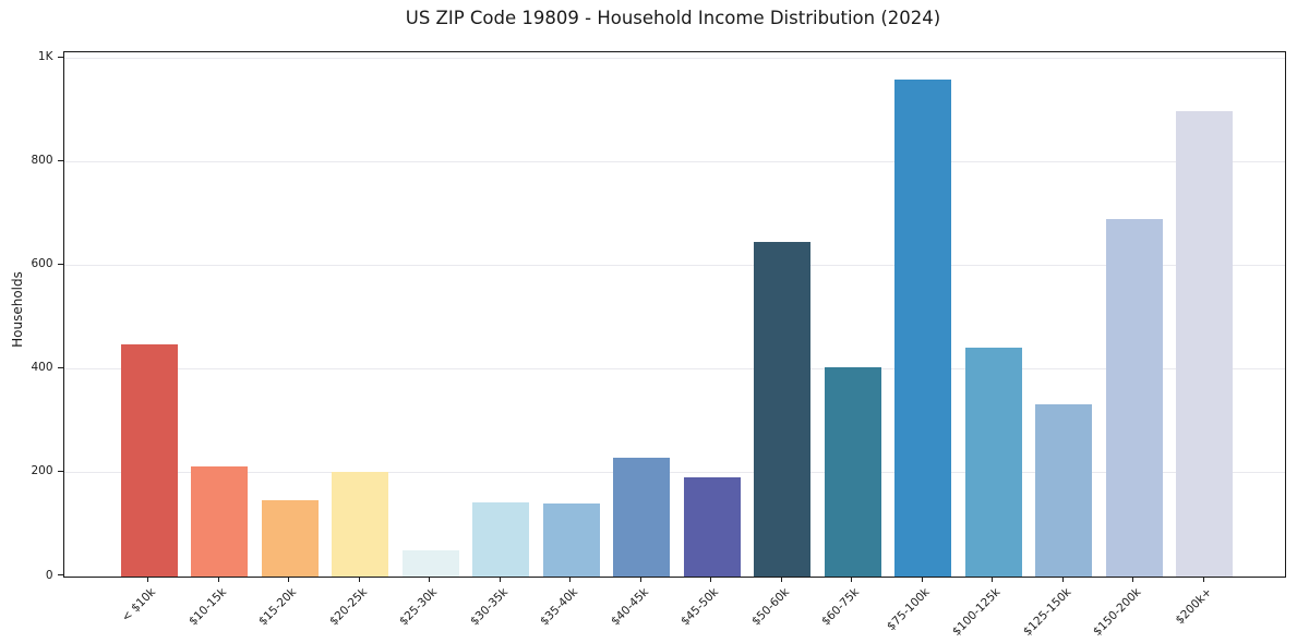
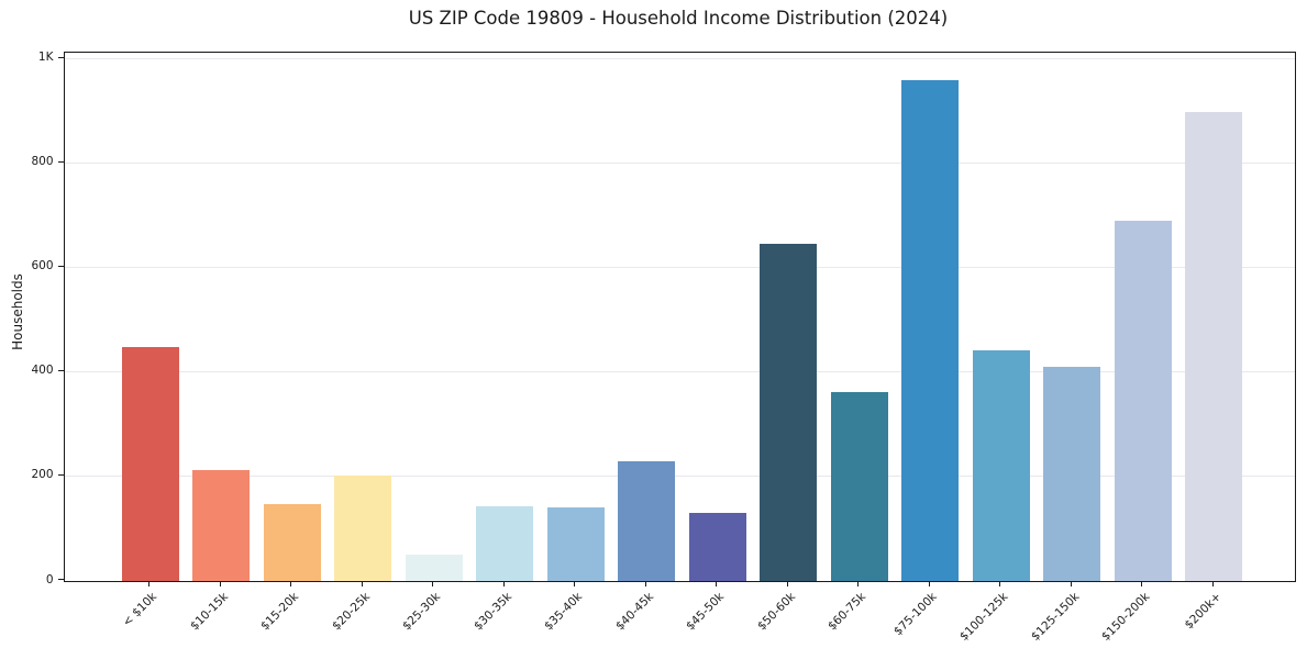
$45-50k: 190 -> 130
$60-75k: 400 -> 360
$125-150k: 330 -> 410
